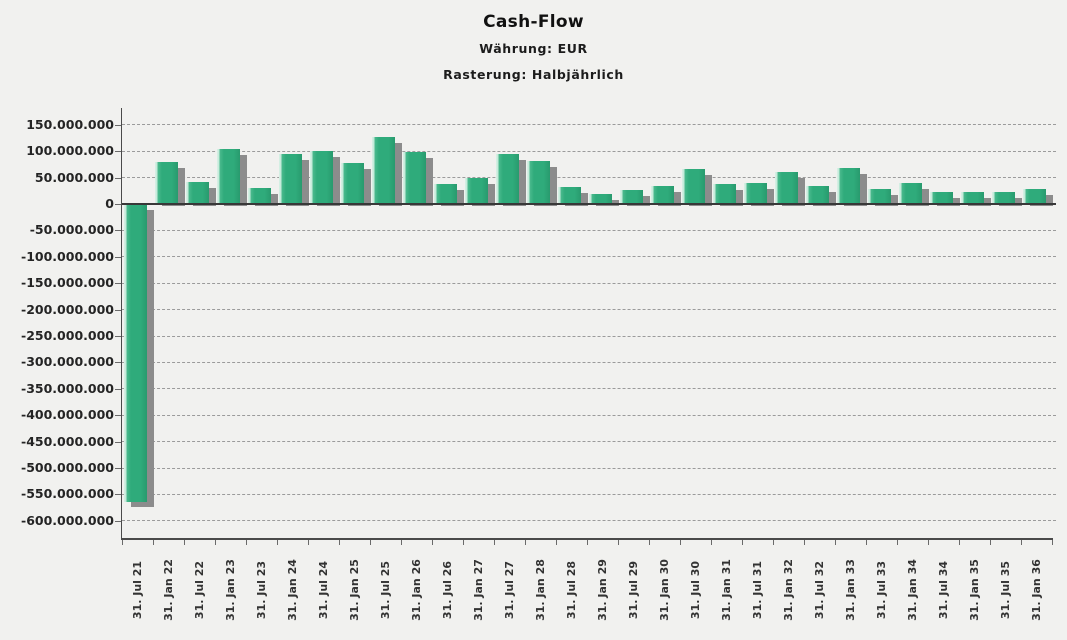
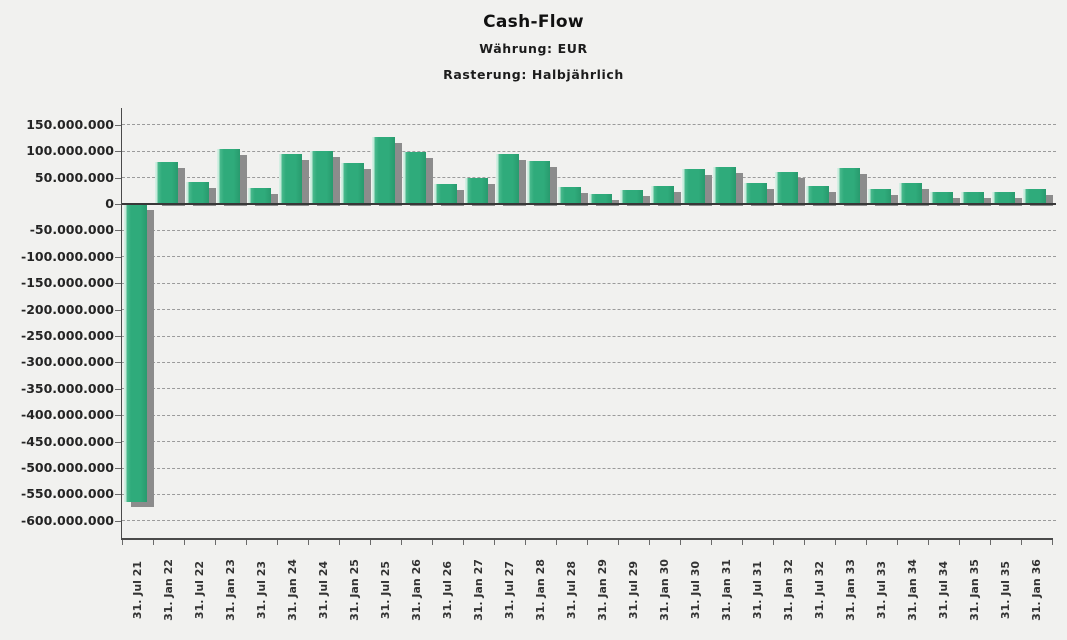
31. Jan 31: 40000000 -> 70000000
